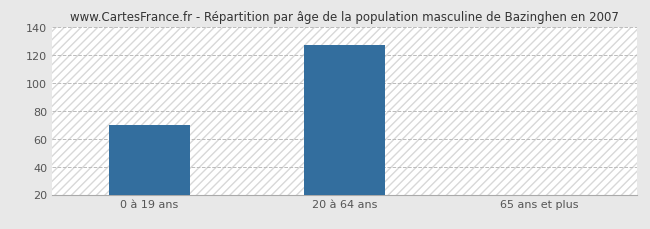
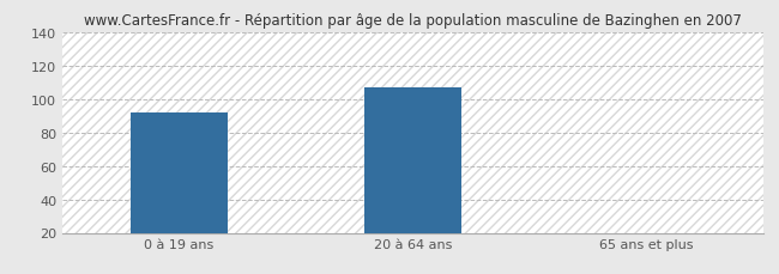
0 à 19 ans: 70 -> 92
20 à 64 ans: 127 -> 107
